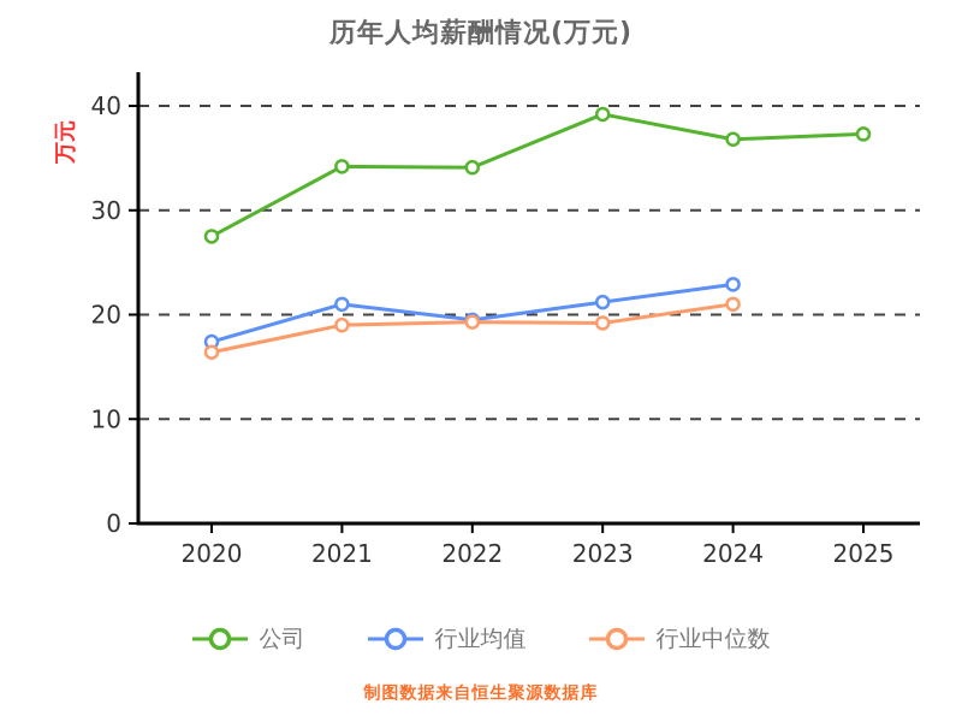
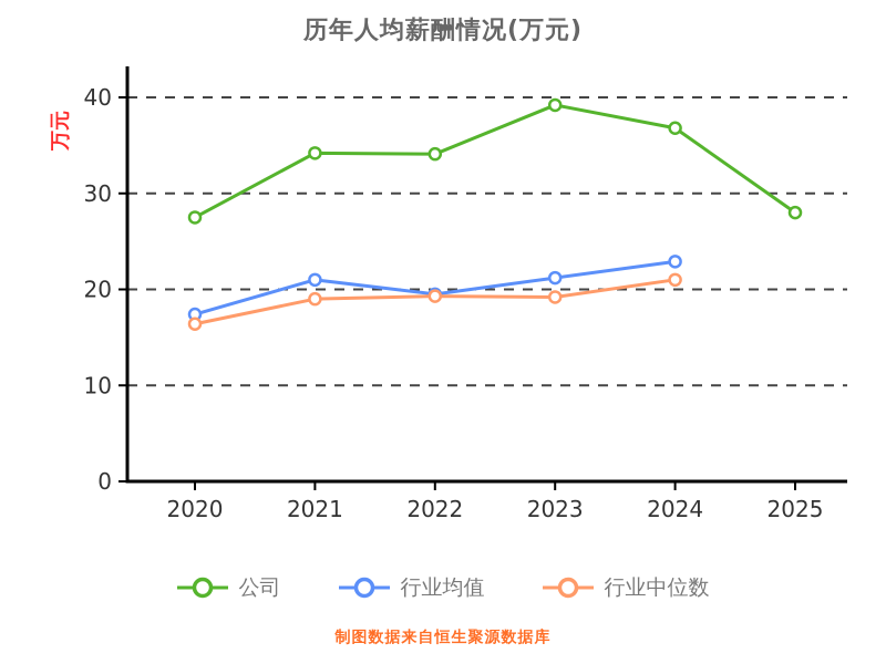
公司/2025: 37 -> 28
